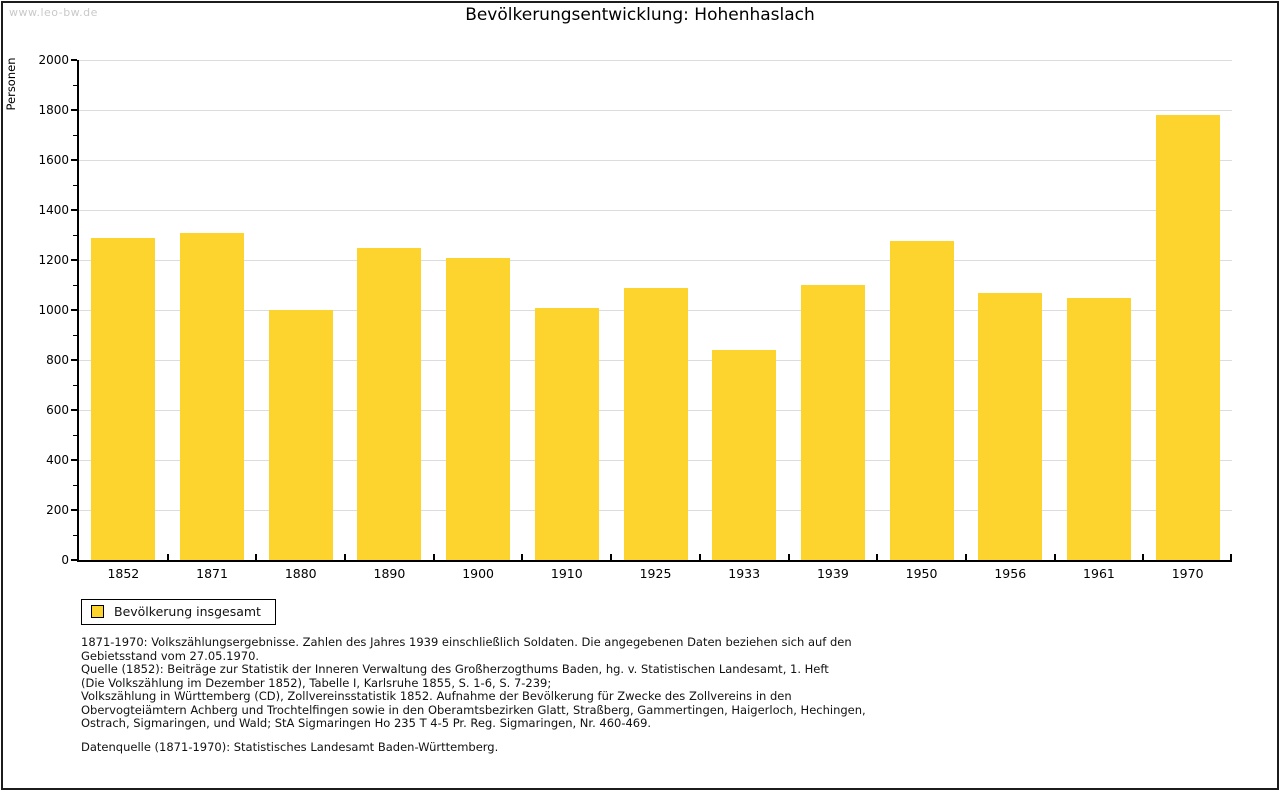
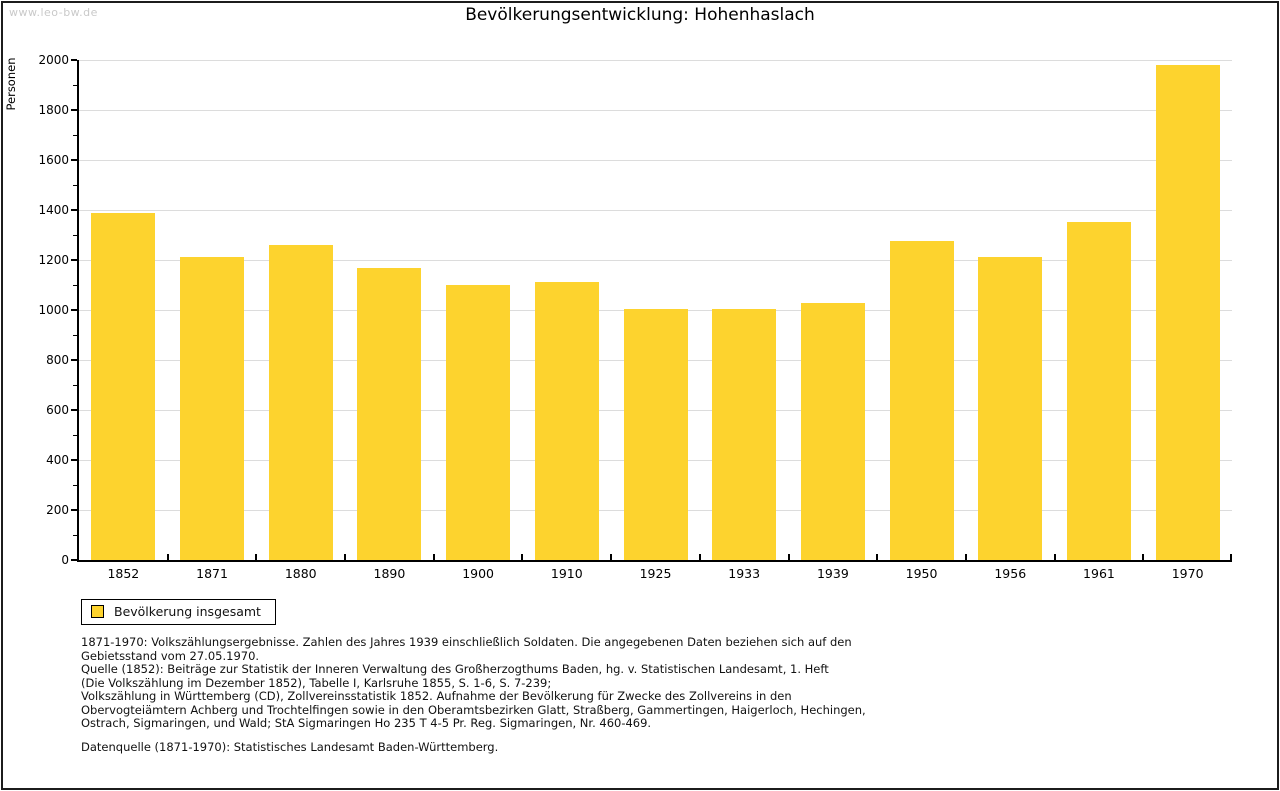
1852: 1290 -> 1390
1871: 1310 -> 1210
1880: 1000 -> 1260
1890: 1250 -> 1170
1900: 1210 -> 1100
1910: 1010 -> 1110
1925: 1090 -> 1000
1933: 840 -> 1010
1939: 1100 -> 1030
1956: 1070 -> 1210
1961: 1050 -> 1350
1970: 1780 -> 1980
